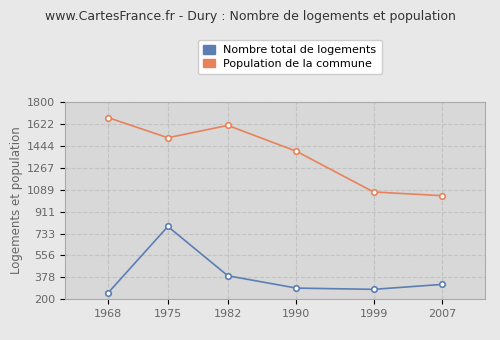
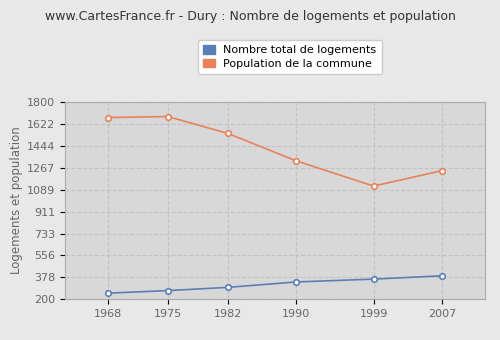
Nombre total de logements/1975: 790 -> 270
Population de la commune/1975: 1510 -> 1680
Nombre total de logements/1982: 390 -> 300
Population de la commune/1982: 1610 -> 1540
Nombre total de logements/1990: 290 -> 340
Population de la commune/1990: 1400 -> 1320
Nombre total de logements/1999: 280 -> 360
Population de la commune/1999: 1070 -> 1120
Nombre total de logements/2007: 320 -> 390
Population de la commune/2007: 1040 -> 1240
